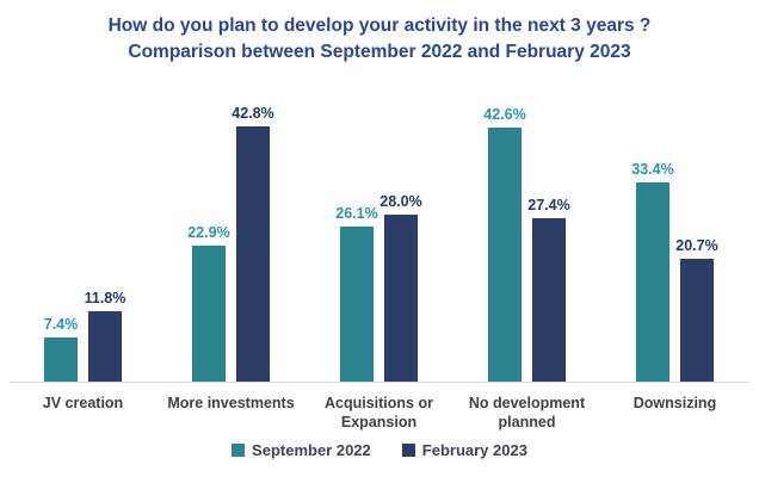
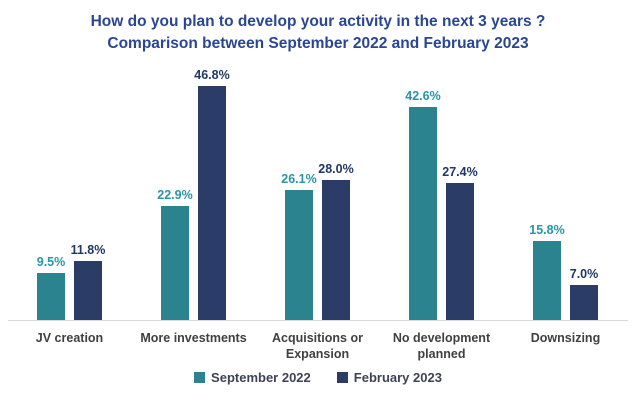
September 2022/JV creation: 7.4% -> 9.5%
February 2023/More investments: 42.8% -> 46.8%
September 2022/Downsizing: 33.4% -> 15.8%
February 2023/Downsizing: 20.7% -> 7.0%
